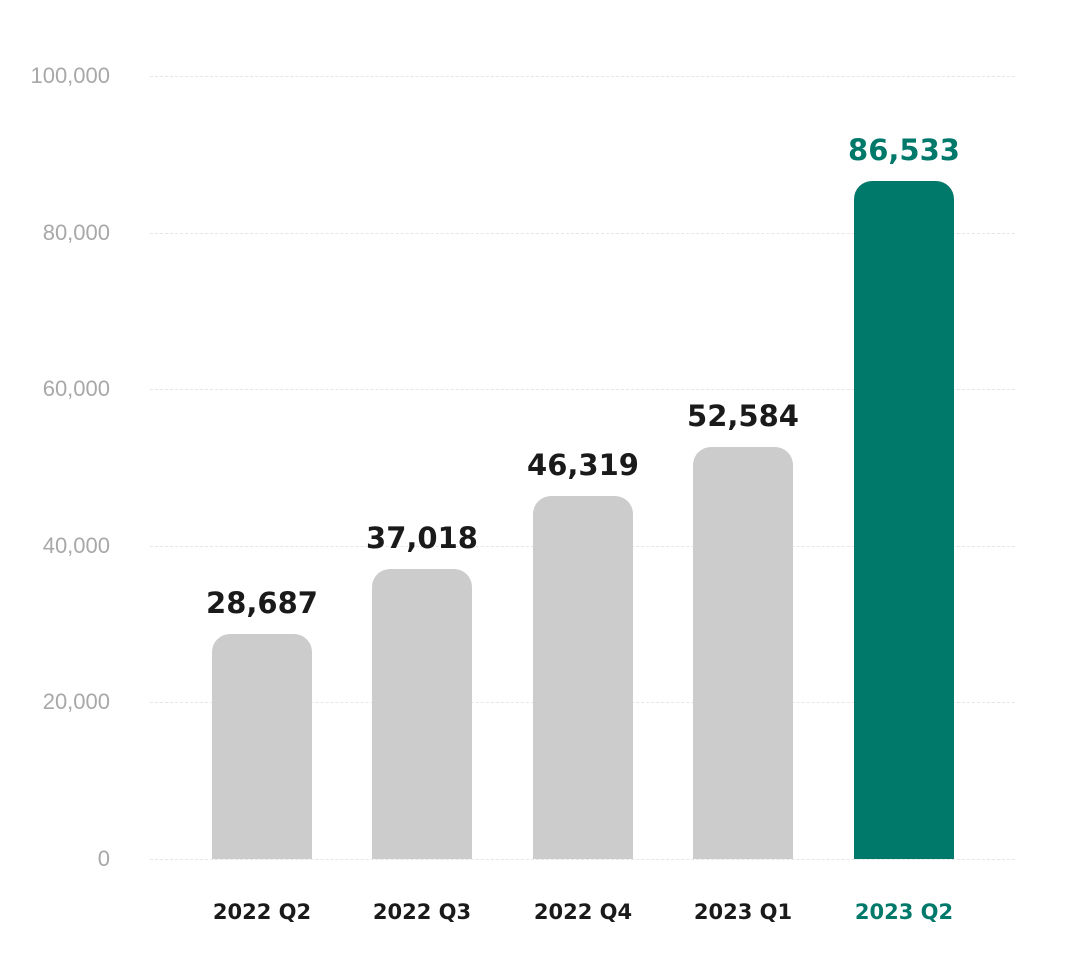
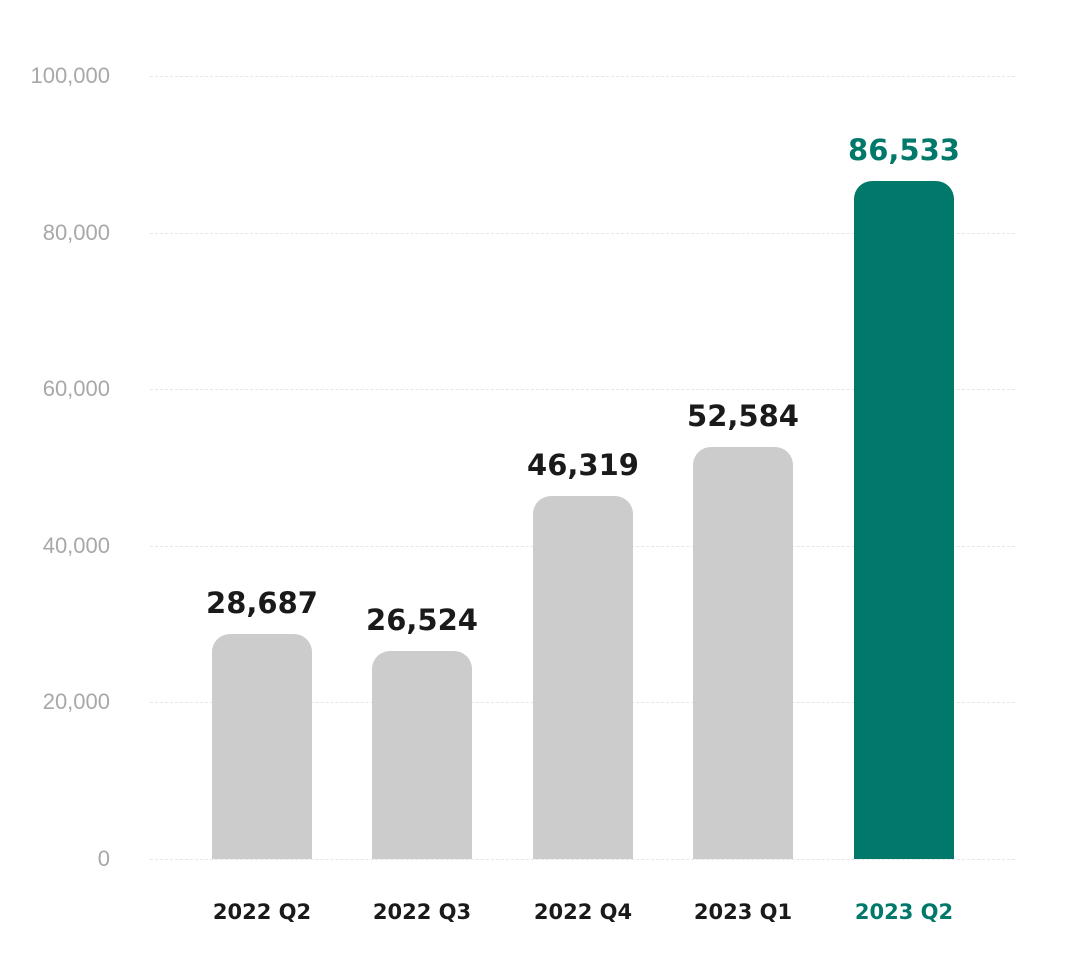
2022 Q3: 37,018 -> 26,524
